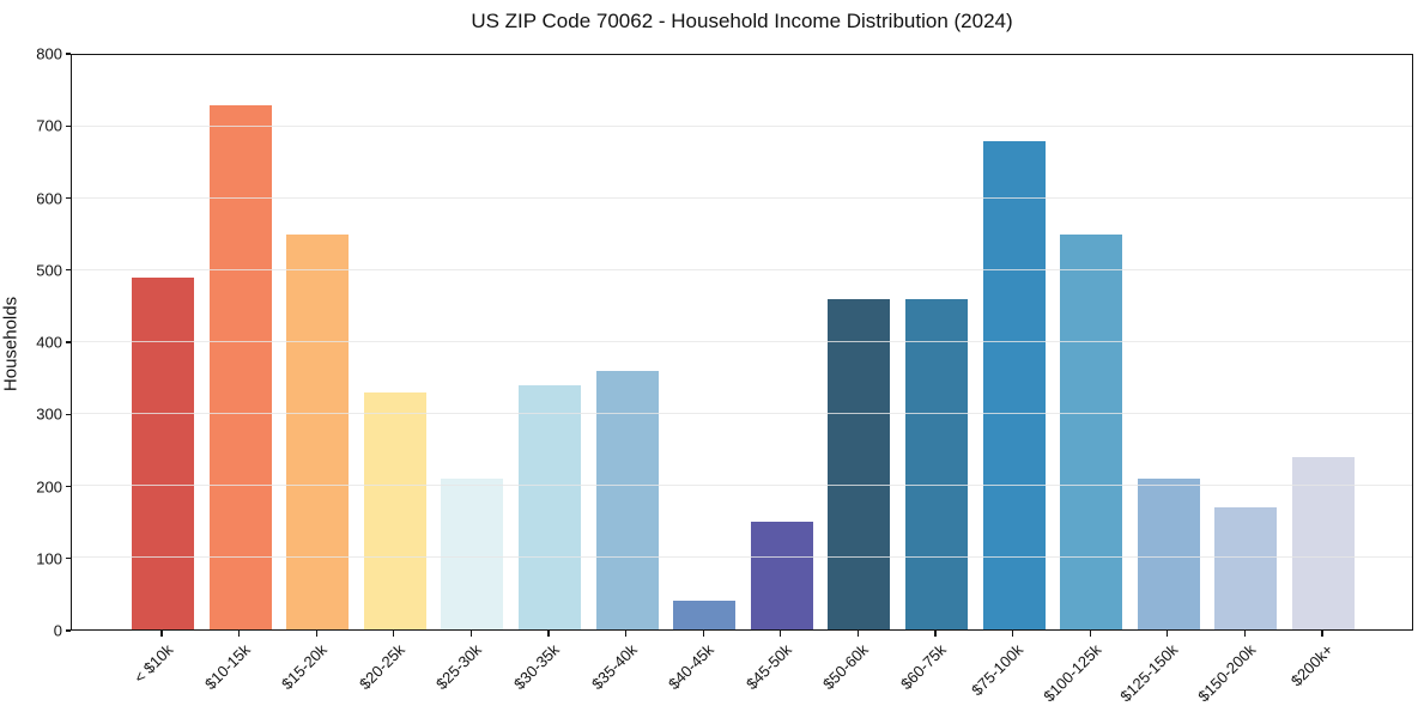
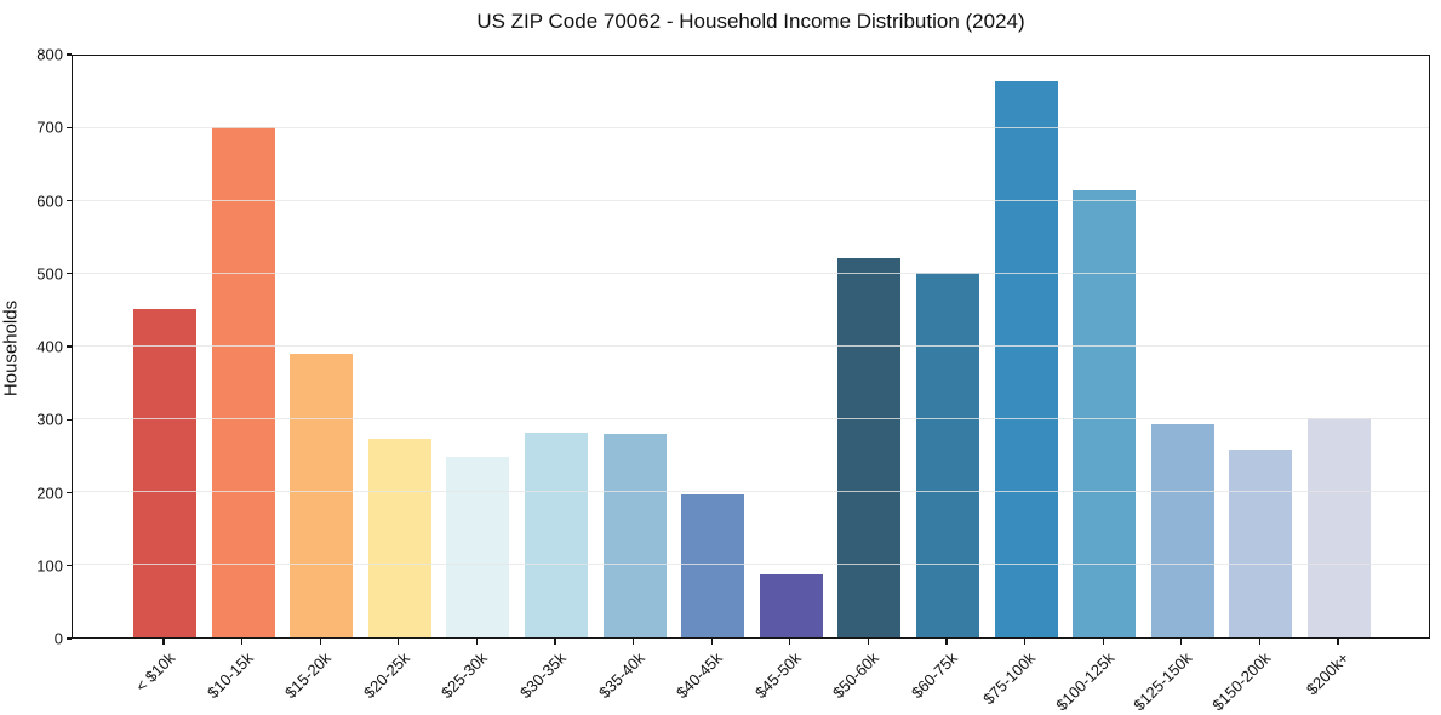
< $10k: 490 -> 450
$10-15k: 730 -> 700
$15-20k: 550 -> 390
$20-25k: 330 -> 270
$25-30k: 210 -> 250
$30-35k: 340 -> 280
$35-40k: 360 -> 280
$40-45k: 40 -> 200
$45-50k: 150 -> 90
$50-60k: 460 -> 520
$60-75k: 460 -> 500
$75-100k: 680 -> 760
$100-125k: 550 -> 620
$125-150k: 210 -> 290
$150-200k: 170 -> 260
$200k+: 240 -> 300
